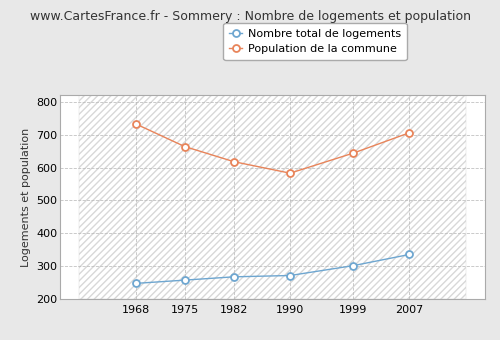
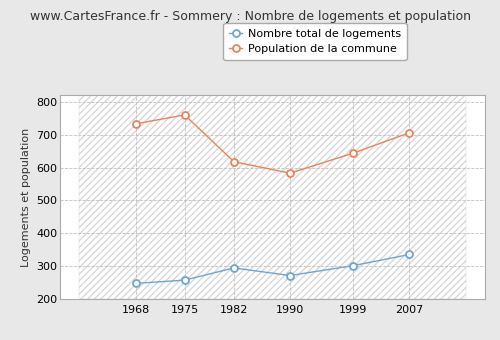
Population de la commune/1975: 664 -> 760
Nombre total de logements/1982: 268 -> 295
